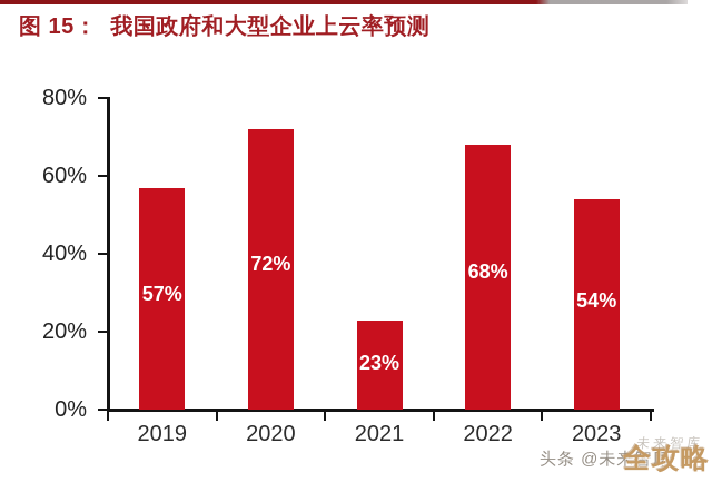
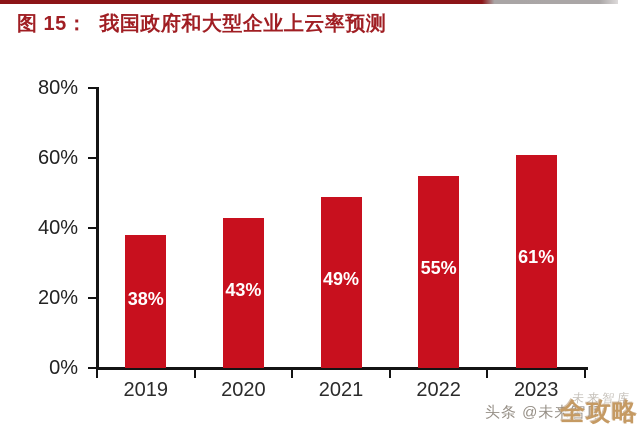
2019: 57% -> 38%
2020: 72% -> 43%
2021: 23% -> 49%
2022: 68% -> 55%
2023: 54% -> 61%
